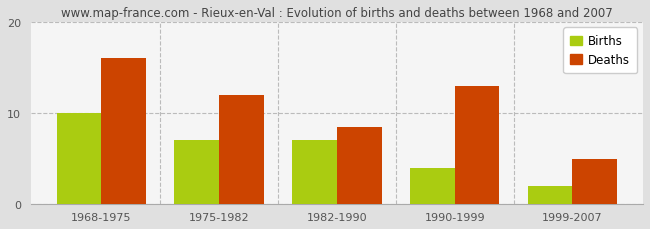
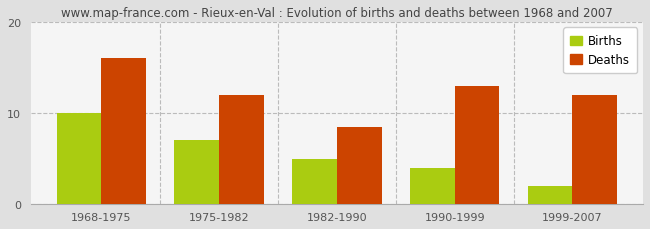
Births/1982-1990: 7 -> 5
Deaths/1999-2007: 5.0 -> 12.0
